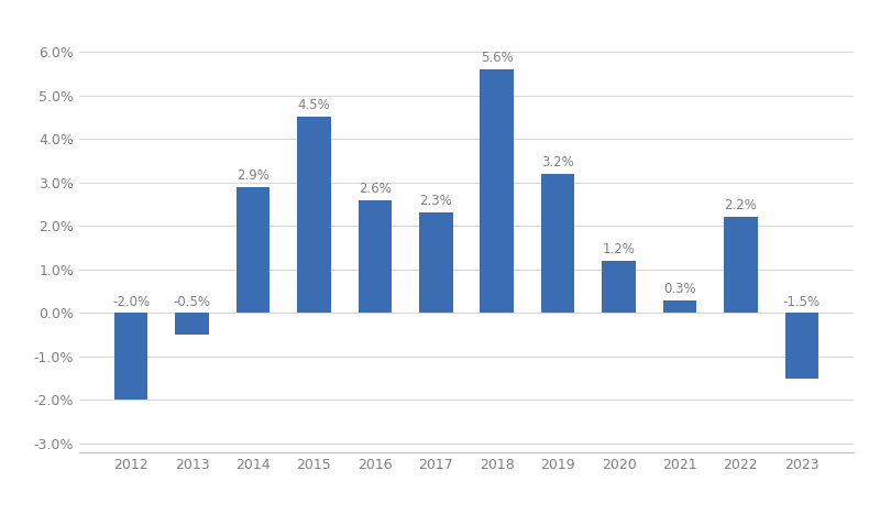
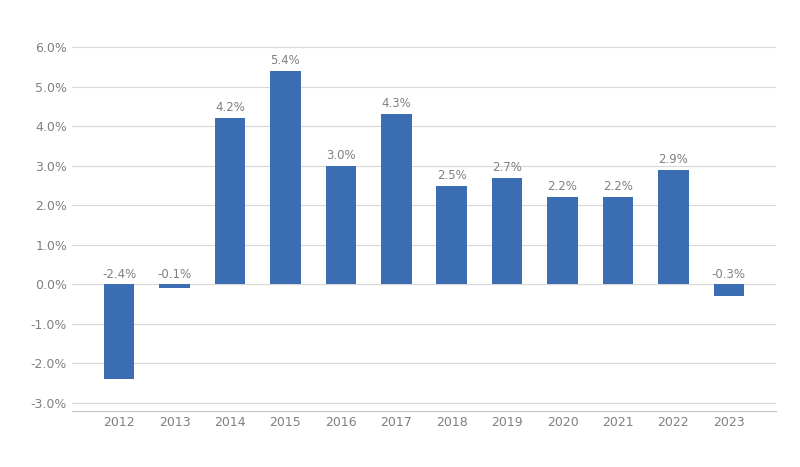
2012: -2.0% -> -2.4%
2013: -0.5% -> -0.1%
2014: 2.9% -> 4.2%
2015: 4.5% -> 5.4%
2016: 2.6% -> 3.0%
2017: 2.3% -> 4.3%
2018: 5.6% -> 2.5%
2019: 3.2% -> 2.7%
2020: 1.2% -> 2.2%
2021: 0.3% -> 2.2%
2022: 2.2% -> 2.9%
2023: -1.5% -> -0.3%
